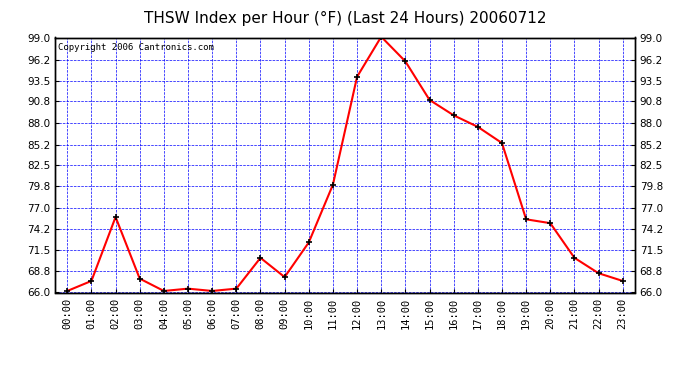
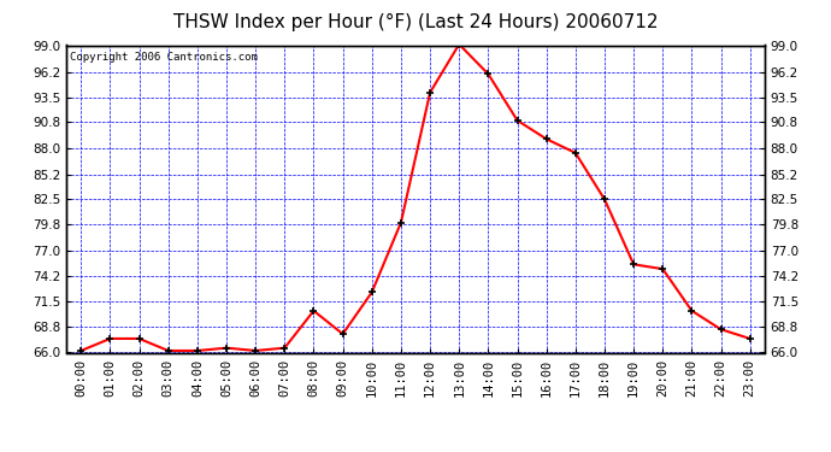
02:00: 75.8 -> 67.5
03:00: 67.8 -> 66.2
18:00: 85.4 -> 82.5
